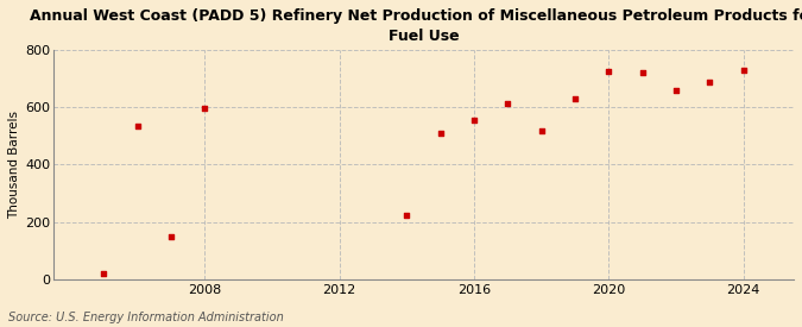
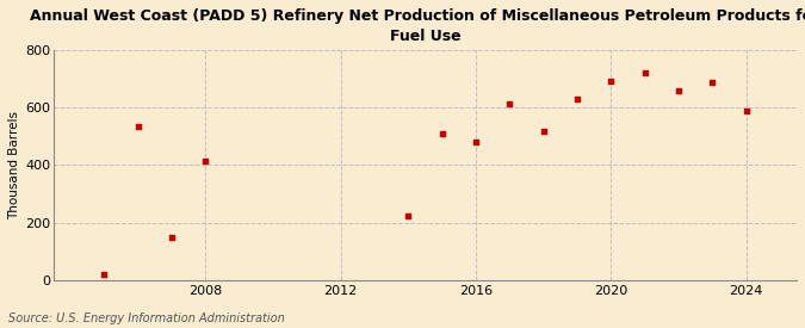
2008: 598 -> 415
2016: 555 -> 480
2020: 728 -> 695
2024: 730 -> 590
